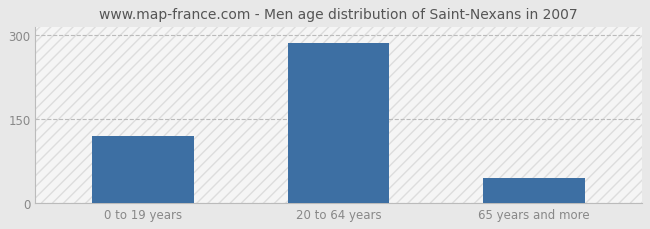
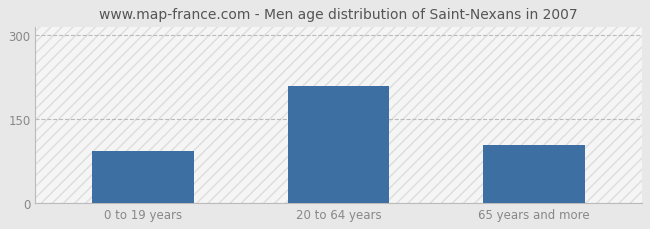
0 to 19 years: 120 -> 92
20 to 64 years: 285 -> 208
65 years and more: 45 -> 104
